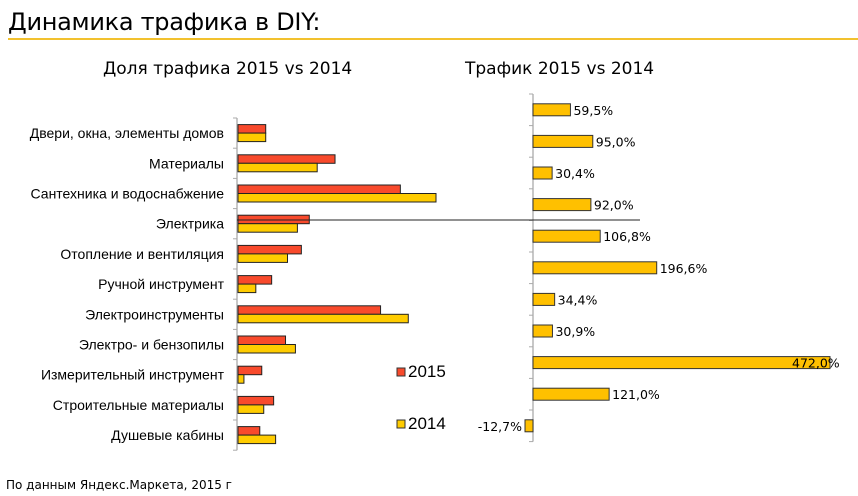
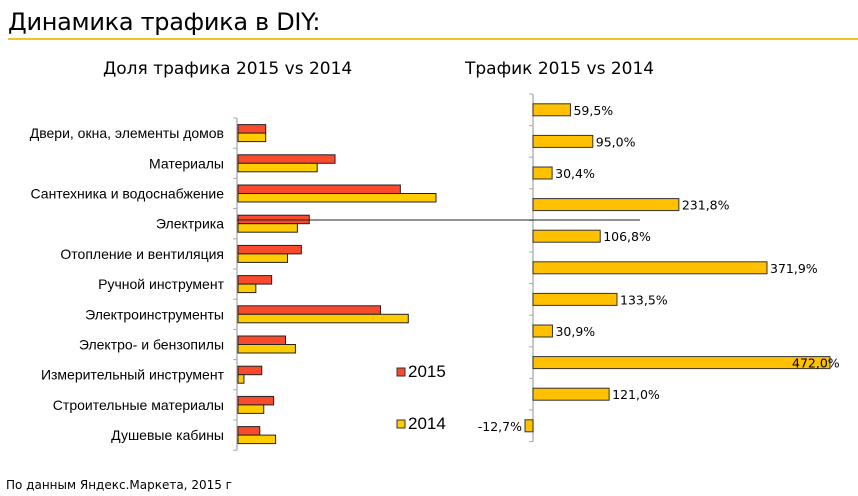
Трафик 2015 vs 2014/Электрика: 92,0% -> 231,8%
Трафик 2015 vs 2014/Ручной инструмент: 196,6% -> 371,9%
Трафик 2015 vs 2014/Электроинструменты: 34,4% -> 133,5%
